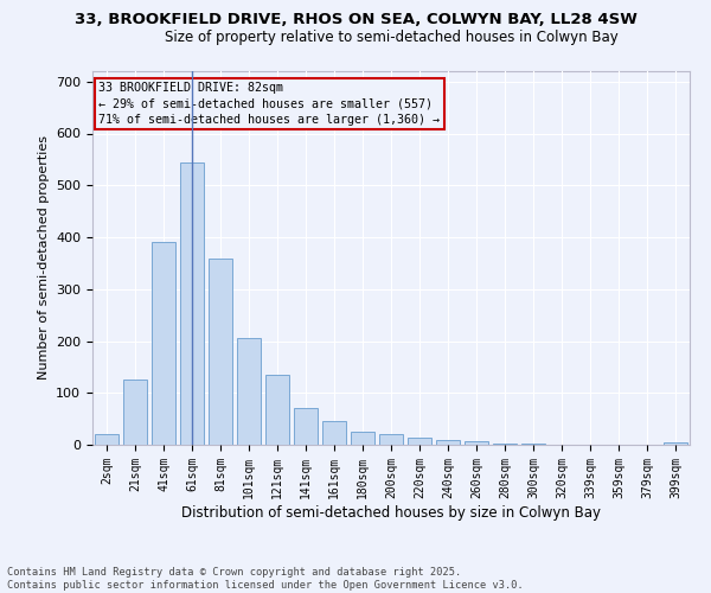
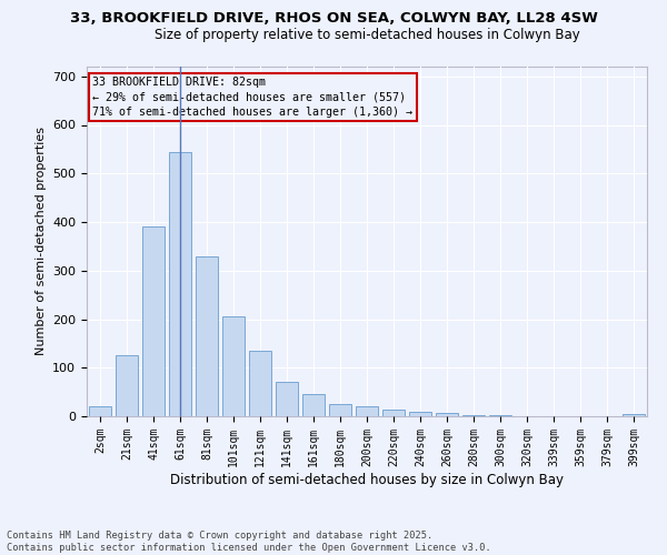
81sqm: 360 -> 330
